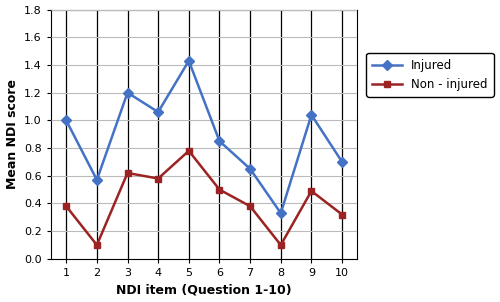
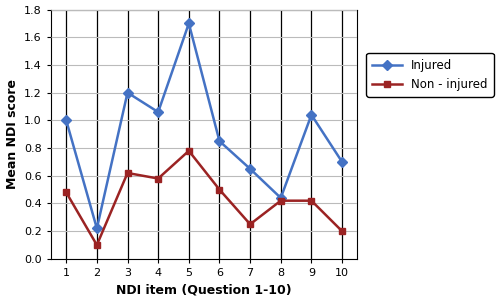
Non - injured/1: 0.38 -> 0.48
Injured/2: 0.57 -> 0.22
Injured/5: 1.43 -> 1.70
Non - injured/7: 0.38 -> 0.25
Injured/8: 0.33 -> 0.44
Non - injured/8: 0.10 -> 0.42
Non - injured/9: 0.49 -> 0.42
Non - injured/10: 0.32 -> 0.20
